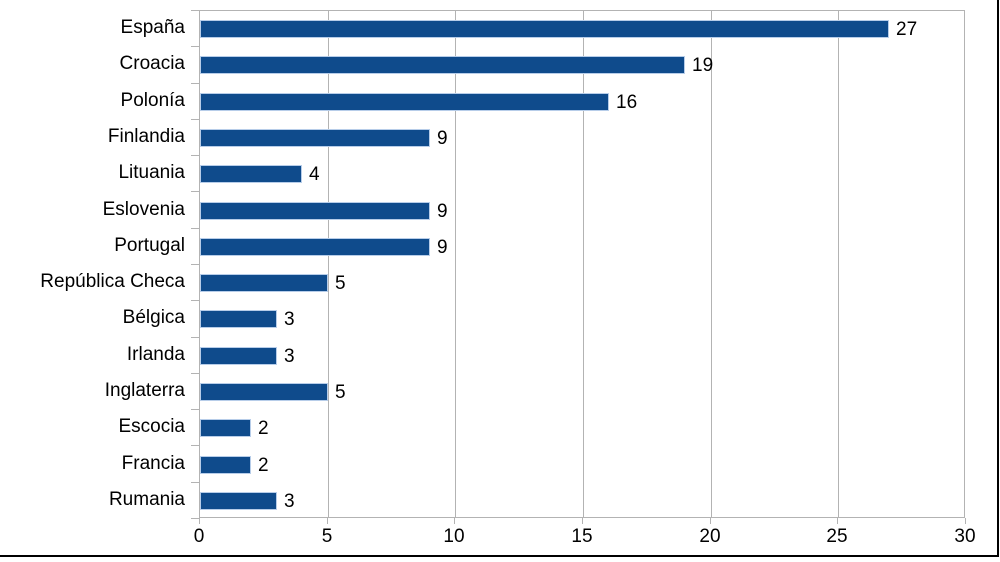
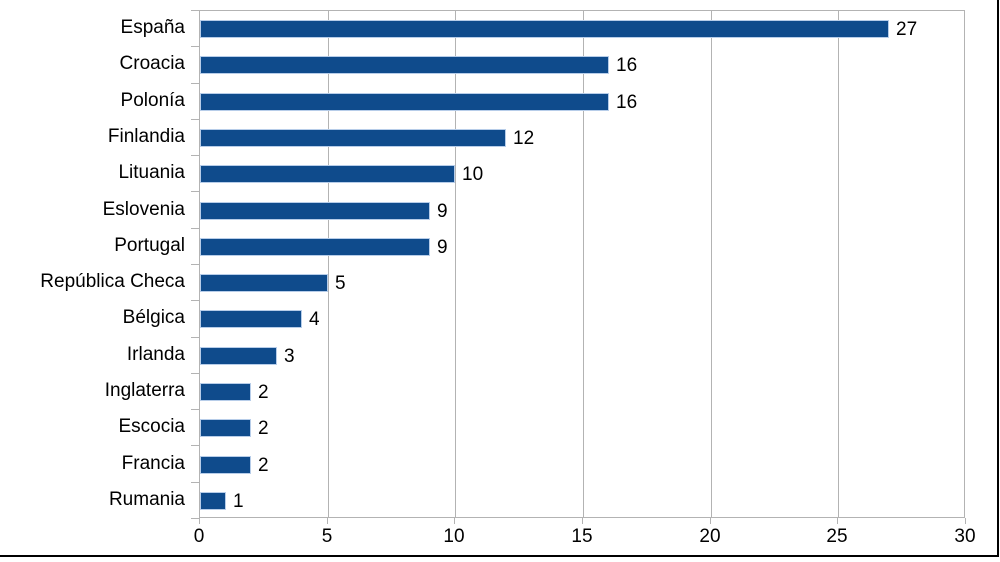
Croacia: 19 -> 16
Finlandia: 9 -> 12
Lituania: 4 -> 10
Bélgica: 3 -> 4
Inglaterra: 5 -> 2
Rumania: 3 -> 1
